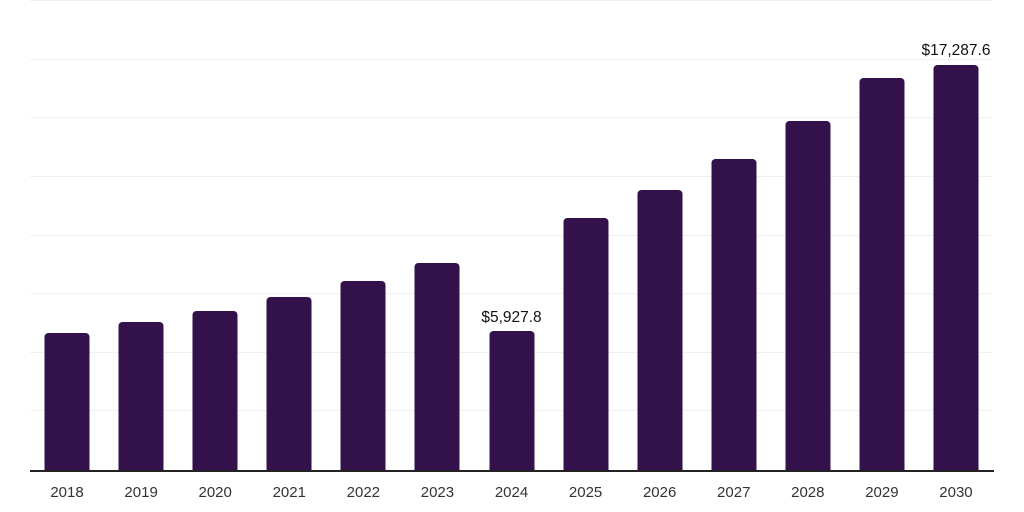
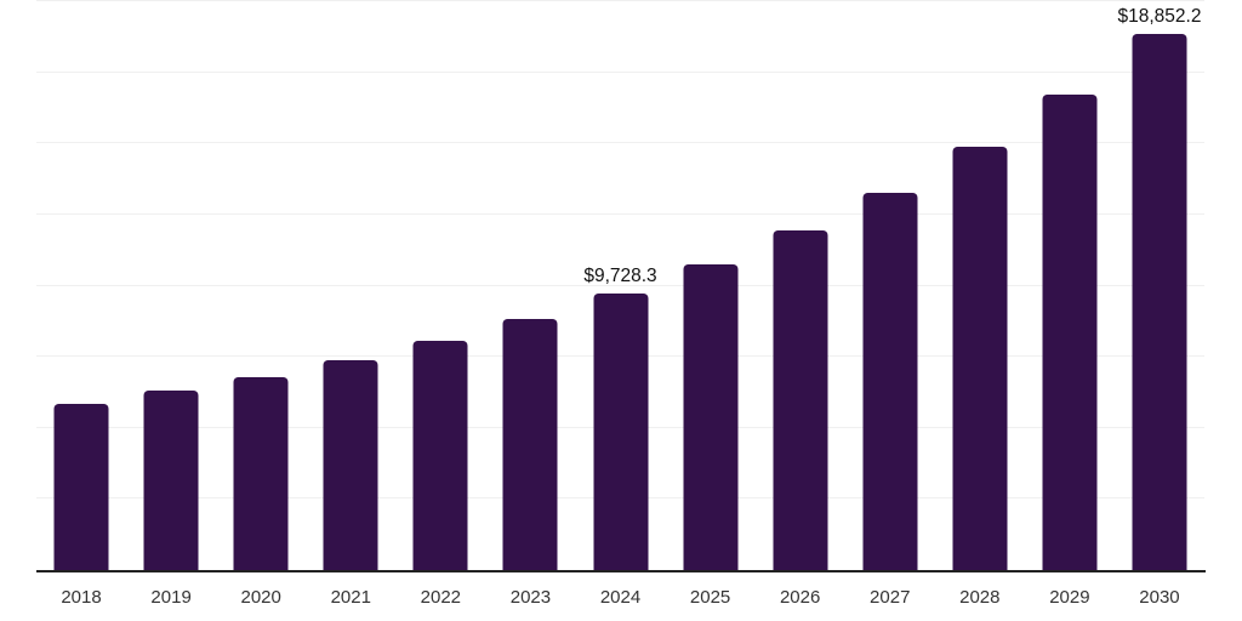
2024: $5,927.8 -> $9,728.3
2030: $17,287.6 -> $18,852.2
